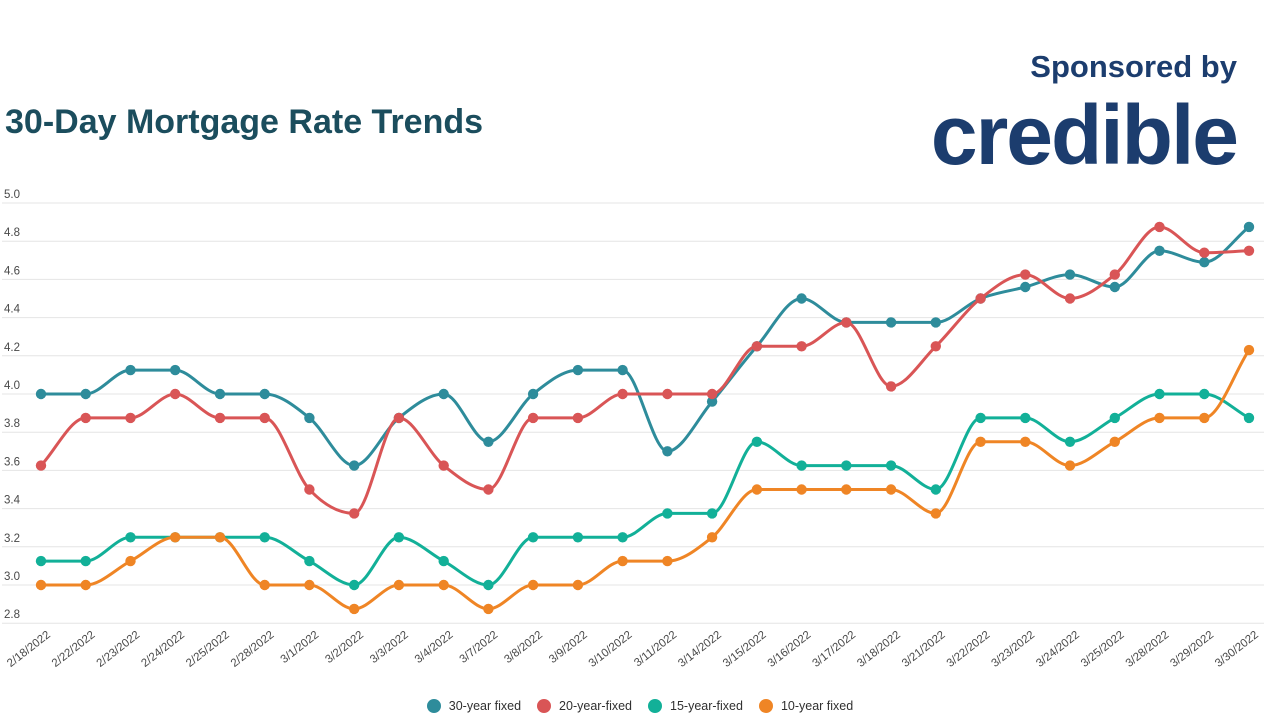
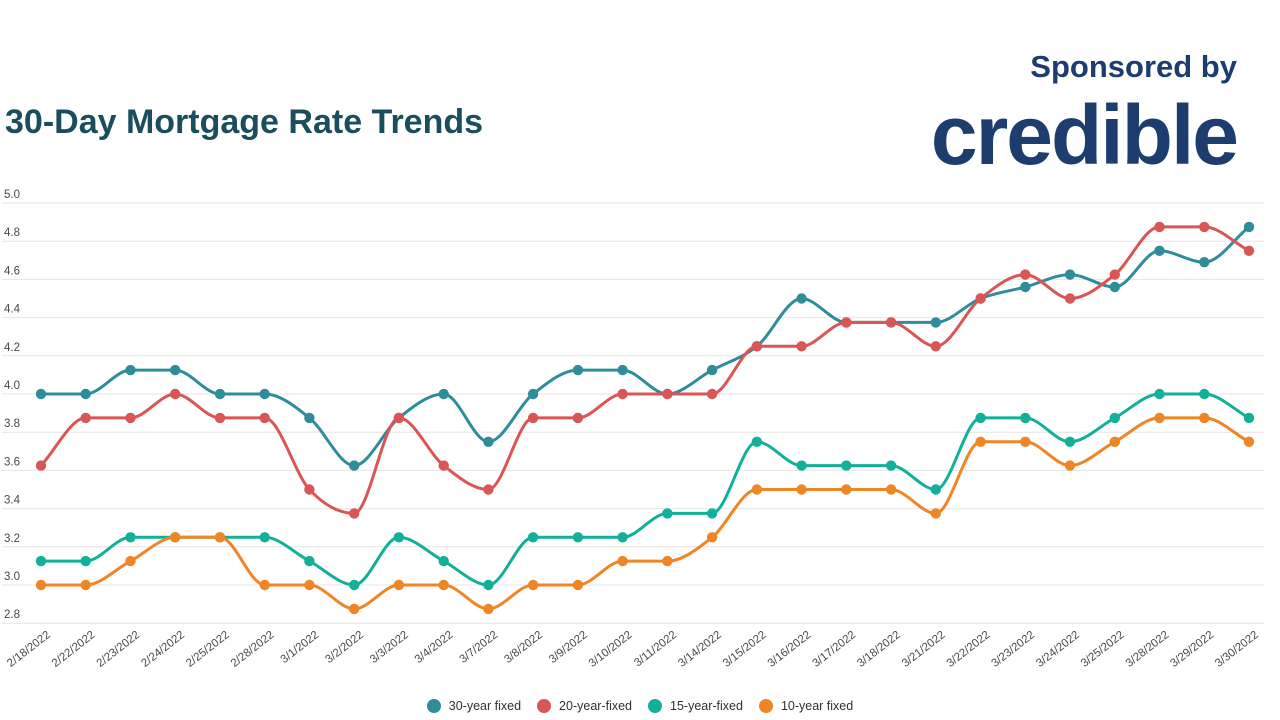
30-year fixed/3/11/2022: 3.70 -> 4.00
30-year fixed/3/14/2022: 3.96 -> 4.12
20-year-fixed/3/18/2022: 4.04 -> 4.38
20-year-fixed/3/29/2022: 4.74 -> 4.88
10-year fixed/3/30/2022: 4.23 -> 3.75
